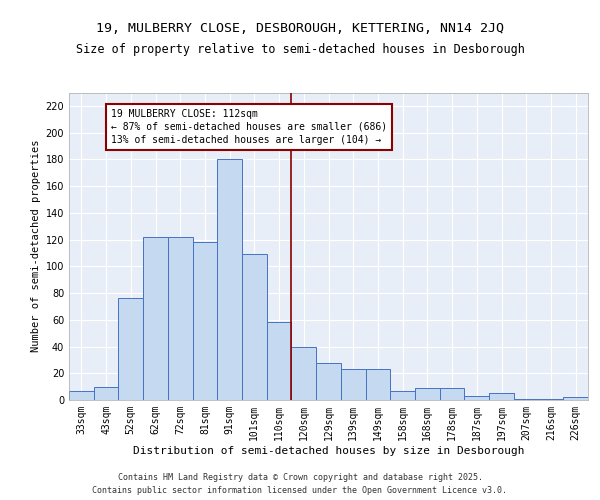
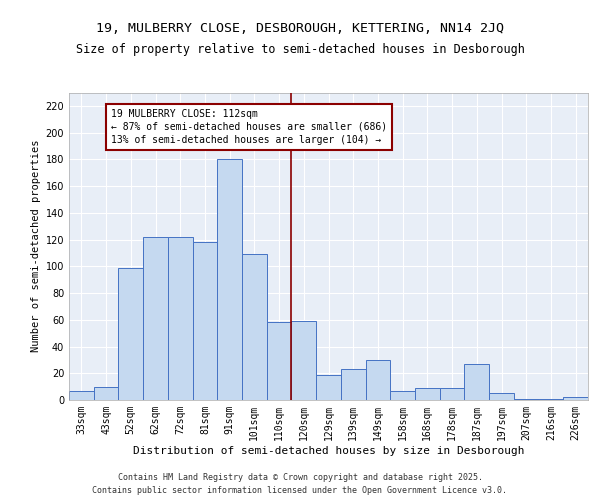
52sqm: 76 -> 99
120sqm: 40 -> 59
129sqm: 28 -> 19
149sqm: 23 -> 30
187sqm: 3 -> 27
